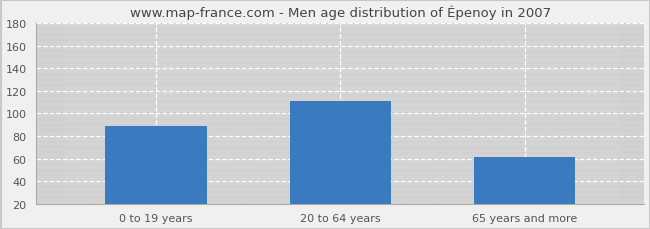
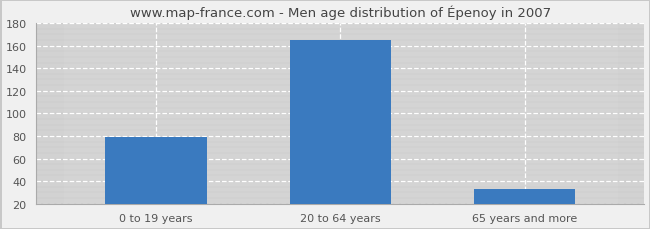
0 to 19 years: 89 -> 79
20 to 64 years: 111 -> 165
65 years and more: 61 -> 33
